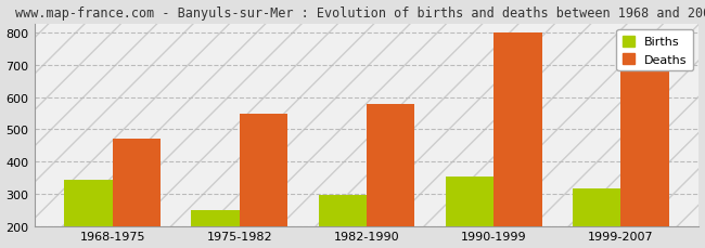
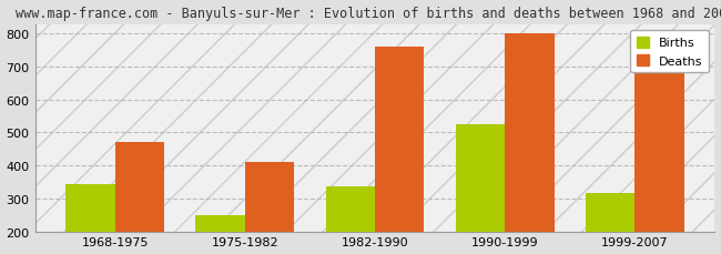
Deaths/1975-1982: 548 -> 410
Births/1982-1990: 295 -> 335
Deaths/1982-1990: 580 -> 760
Births/1990-1999: 352 -> 525
